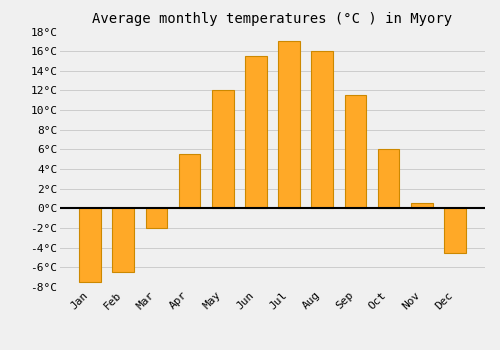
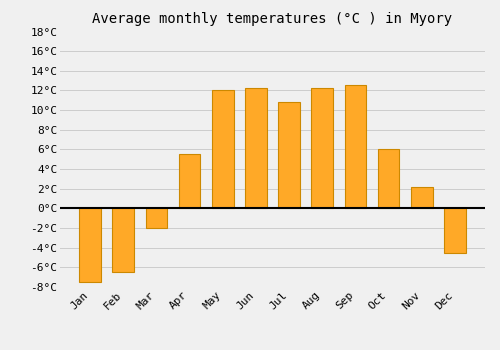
Jun: 15.5°C -> 12.2°C
Jul: 17.0°C -> 10.8°C
Aug: 16.0°C -> 12.2°C
Sep: 11.5°C -> 12.6°C
Nov: 0.5°C -> 2.2°C
